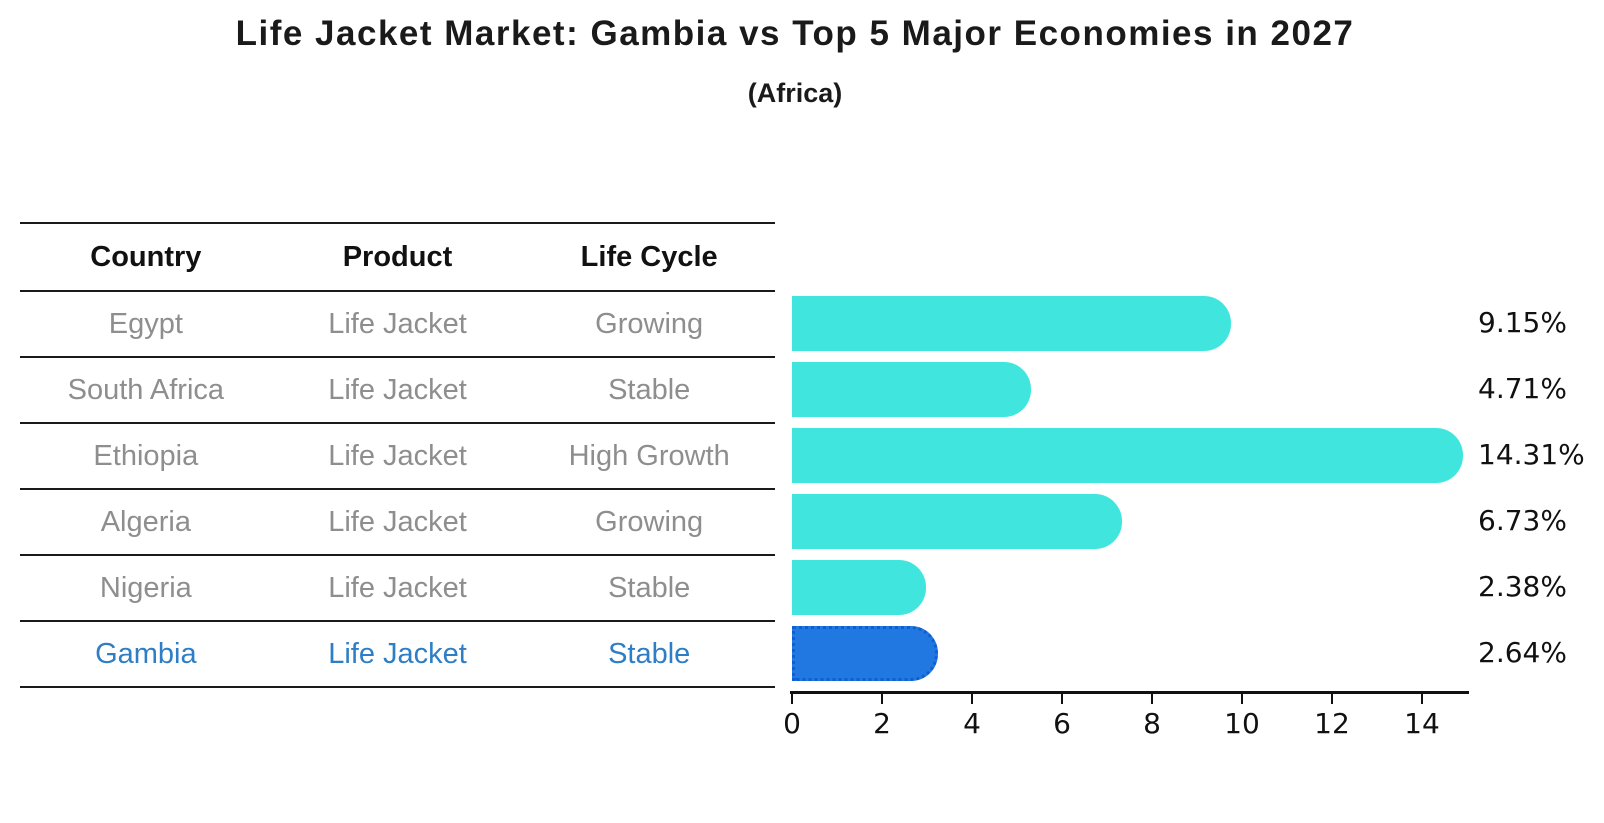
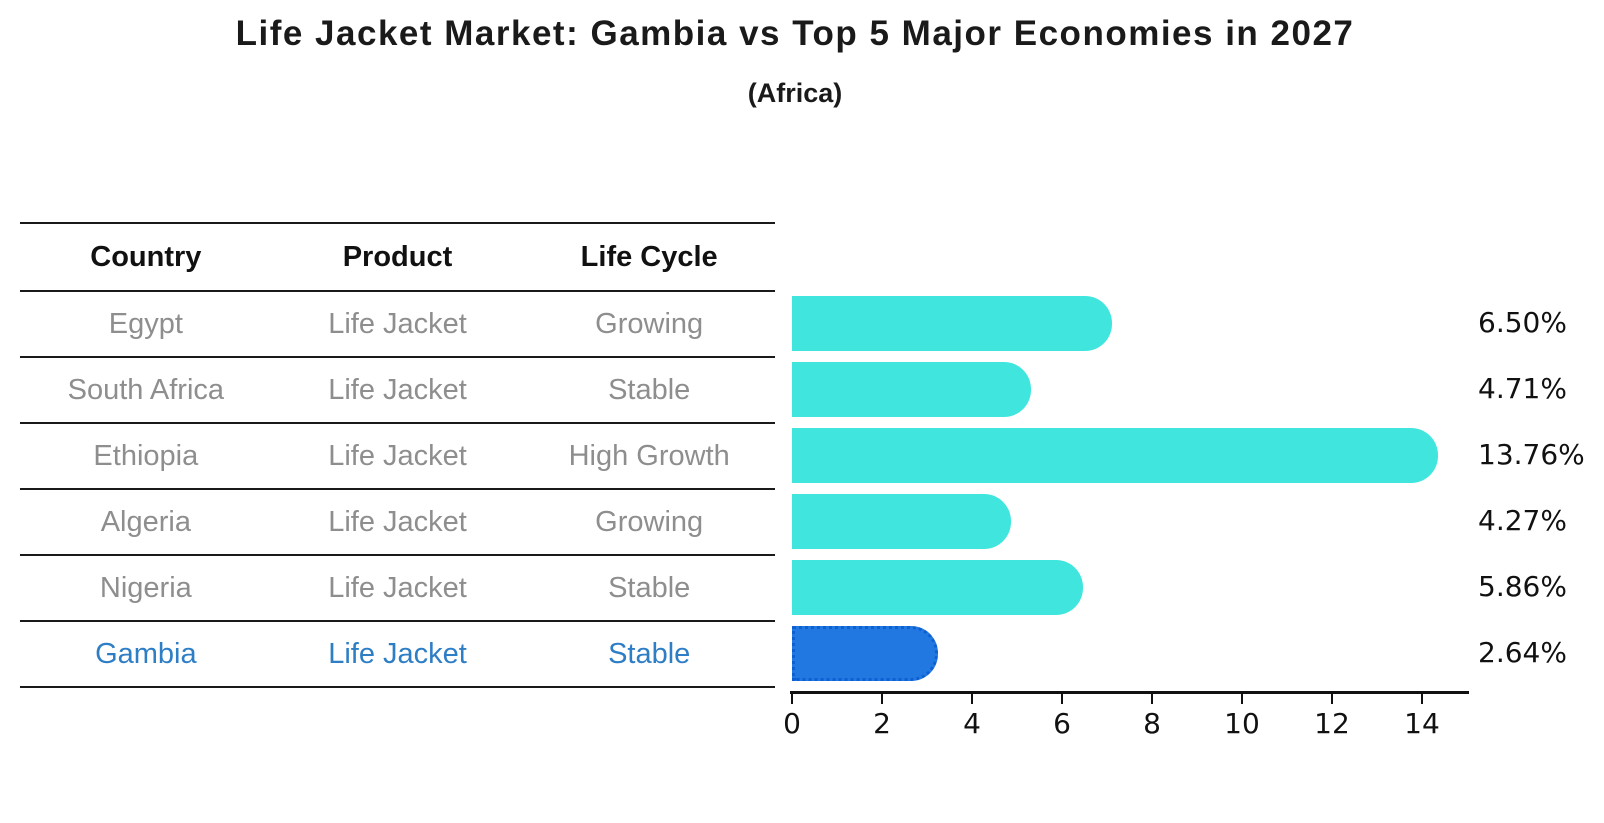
Egypt: 9.15% -> 6.50%
Ethiopia: 14.31% -> 13.76%
Algeria: 6.73% -> 4.27%
Nigeria: 2.38% -> 5.86%
